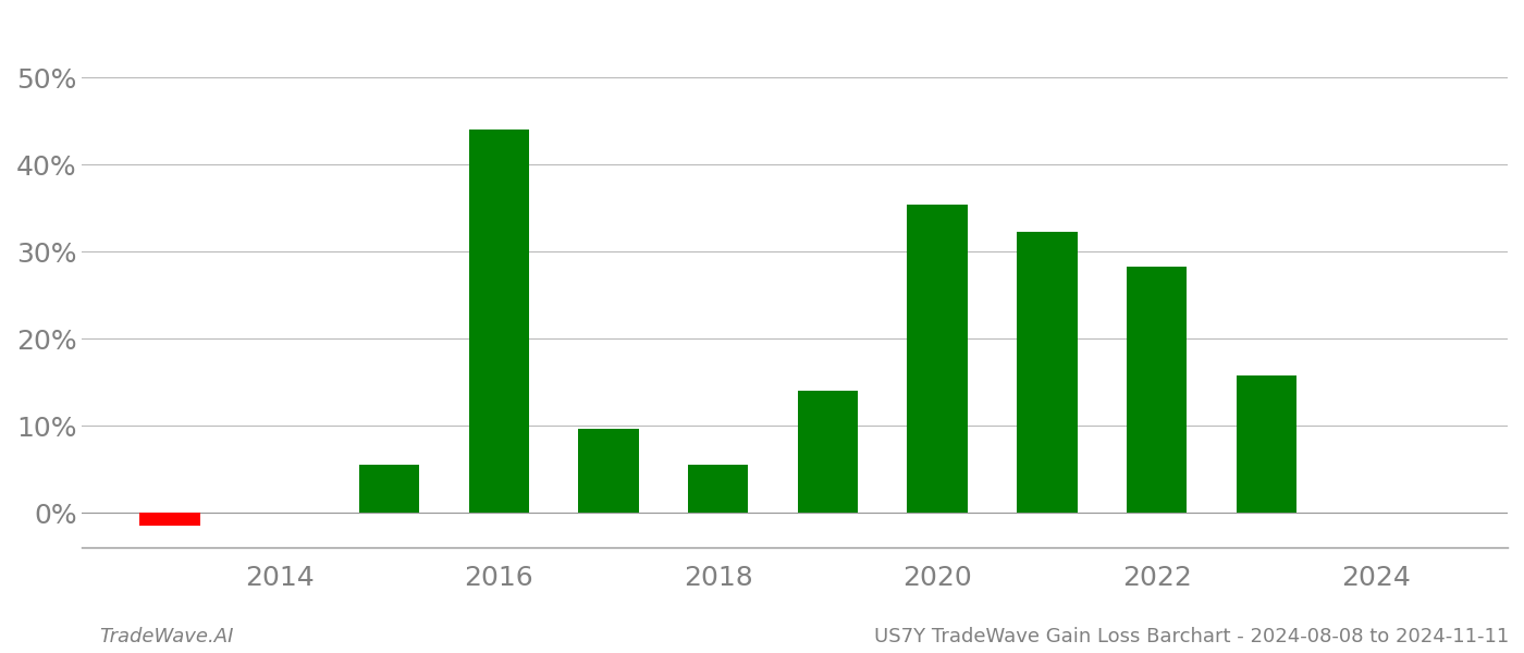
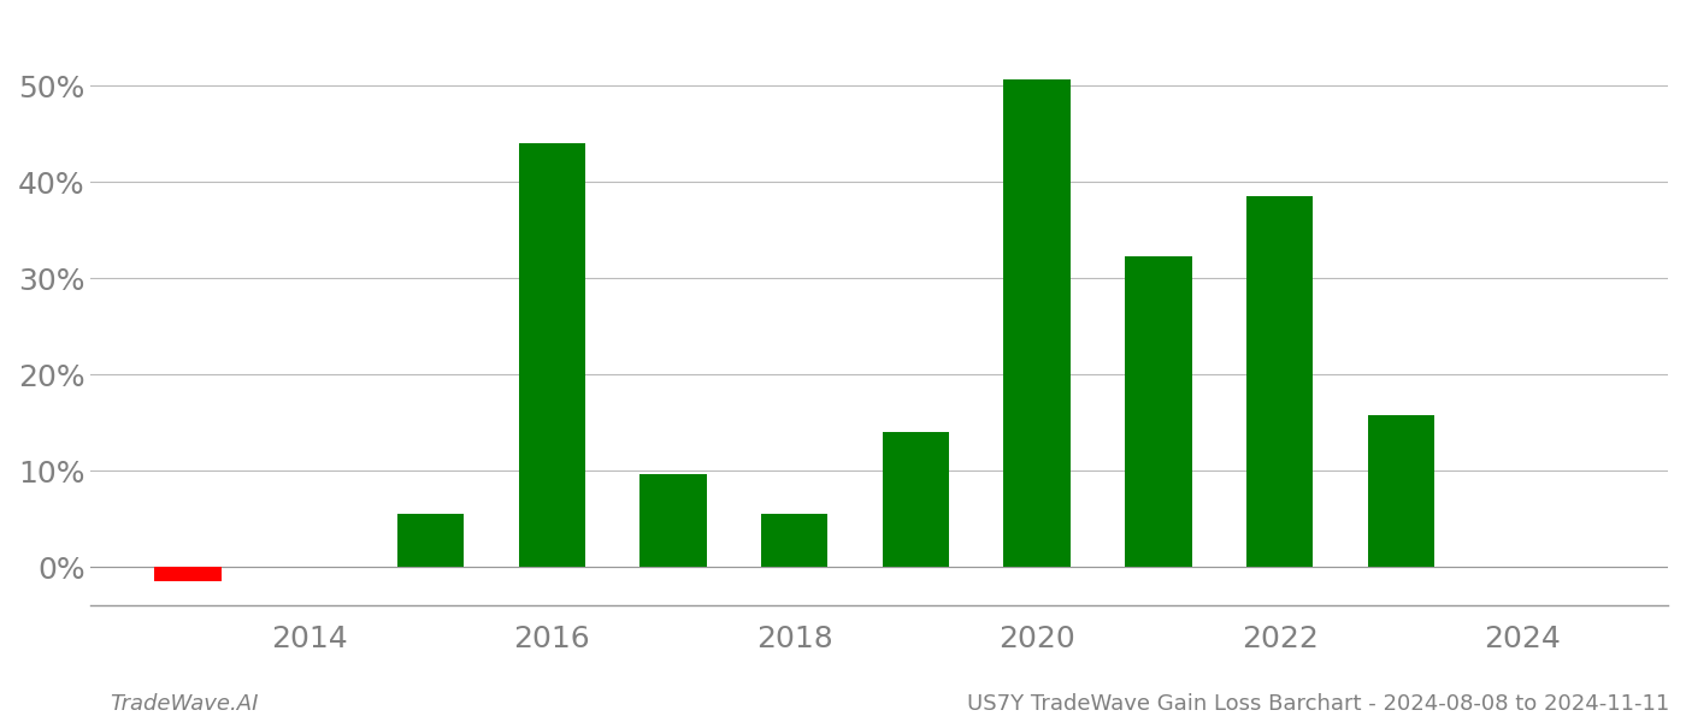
2020: 35.4% -> 50.6%
2022: 28.2% -> 38.5%
